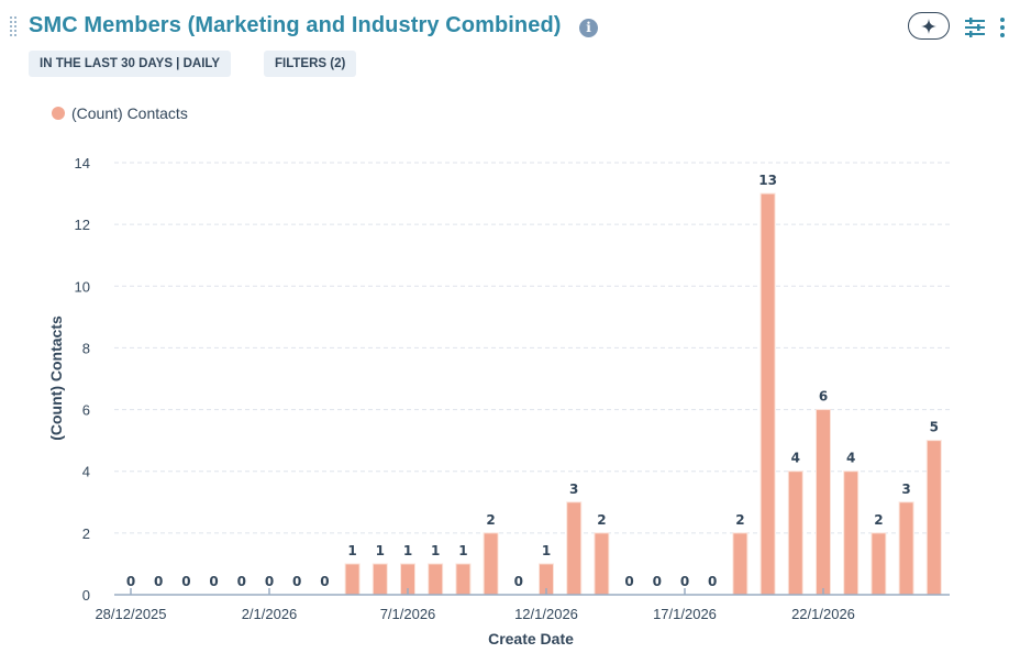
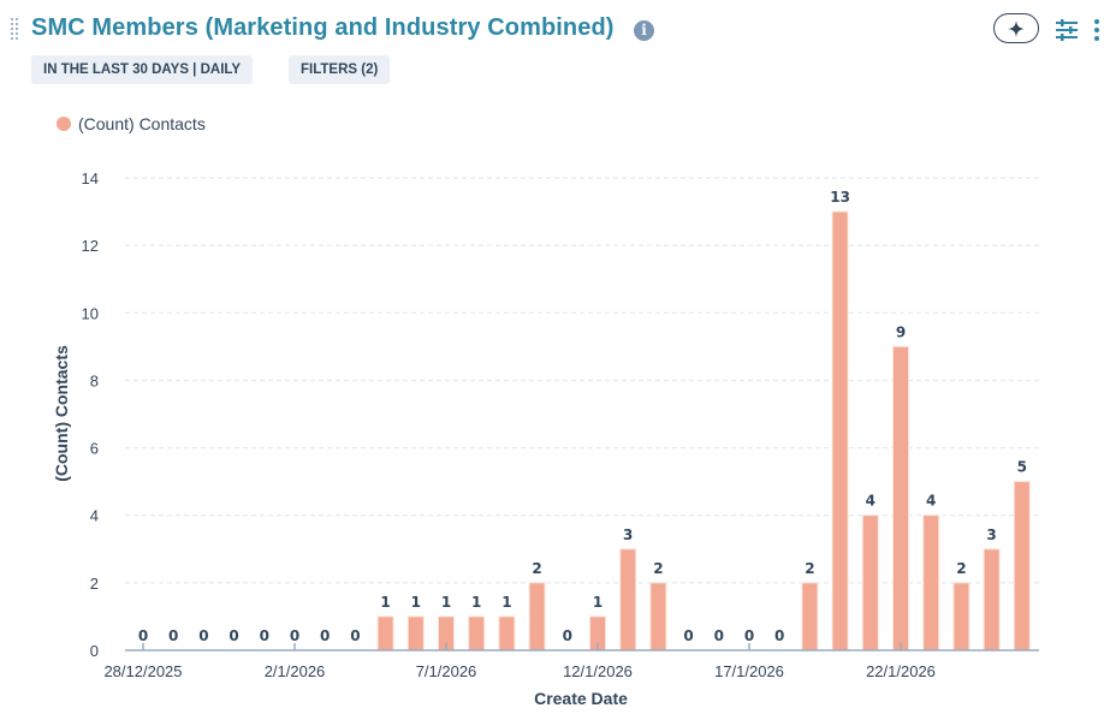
22/1/2026: 6 -> 9
